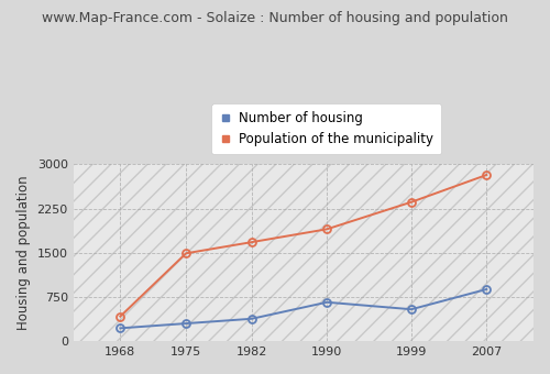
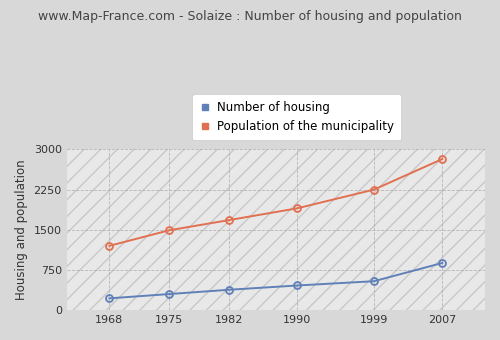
Population of the municipality/1968: 420 -> 1200
Number of housing/1990: 660 -> 460
Population of the municipality/1999: 2360 -> 2250
